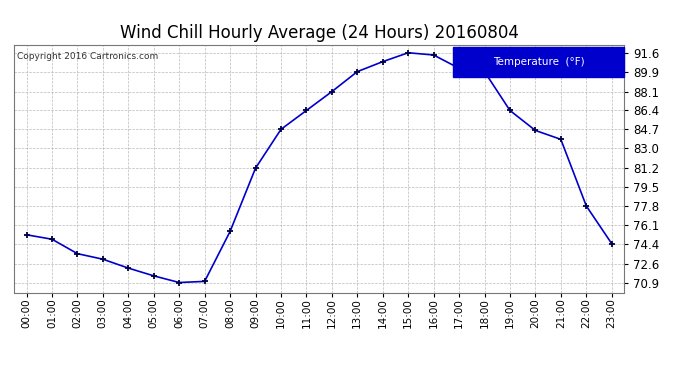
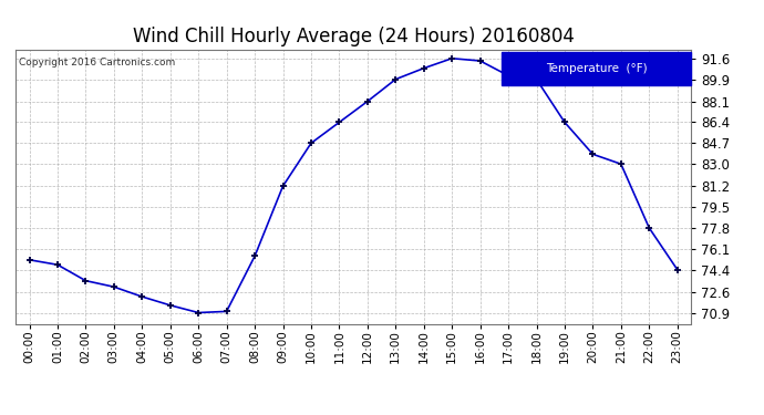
20:00: 84.6 -> 83.8
21:00: 83.8 -> 83.0
